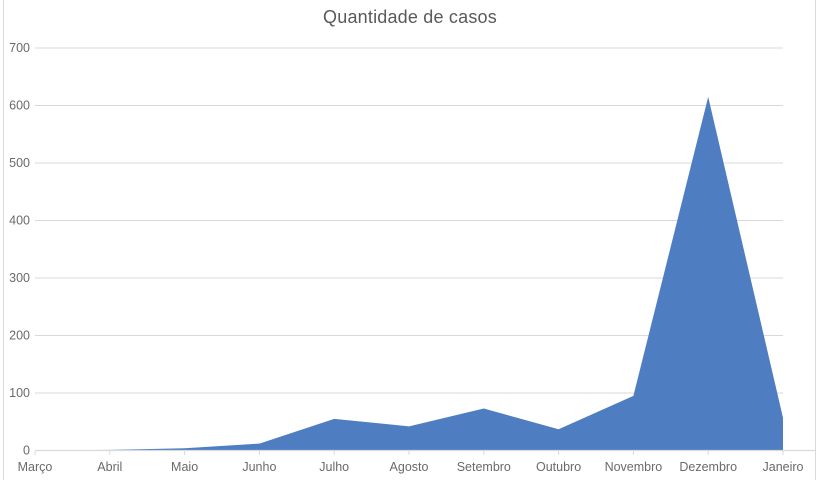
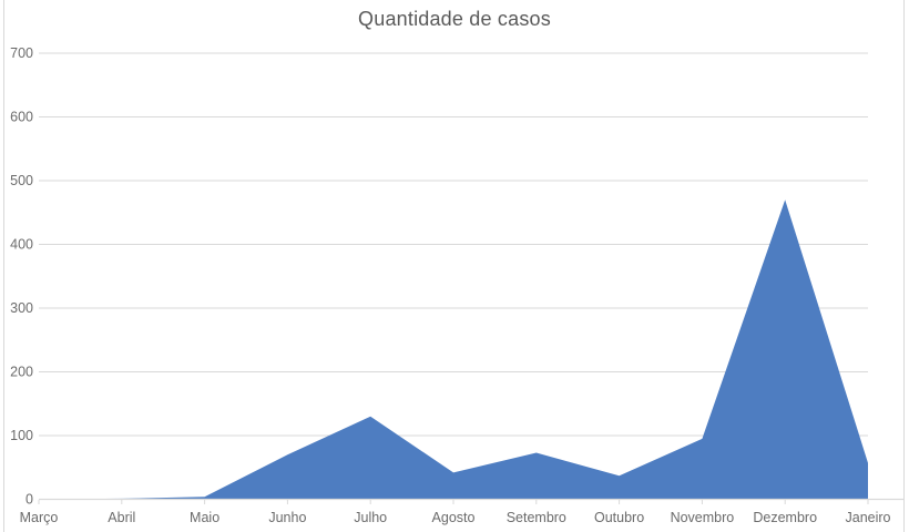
Junho: 10 -> 70
Julho: 60 -> 130
Dezembro: 620 -> 470
